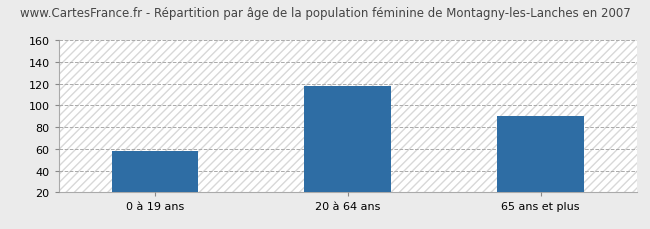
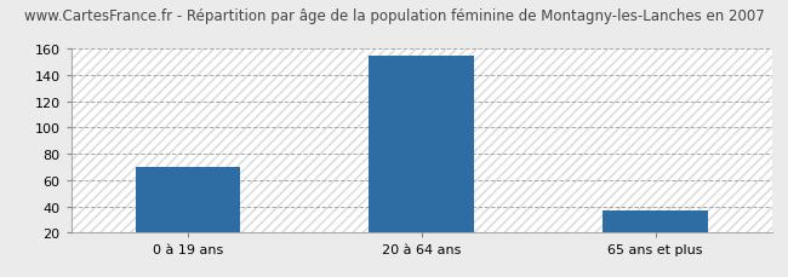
0 à 19 ans: 58 -> 70
20 à 64 ans: 118 -> 155
65 ans et plus: 90 -> 37
